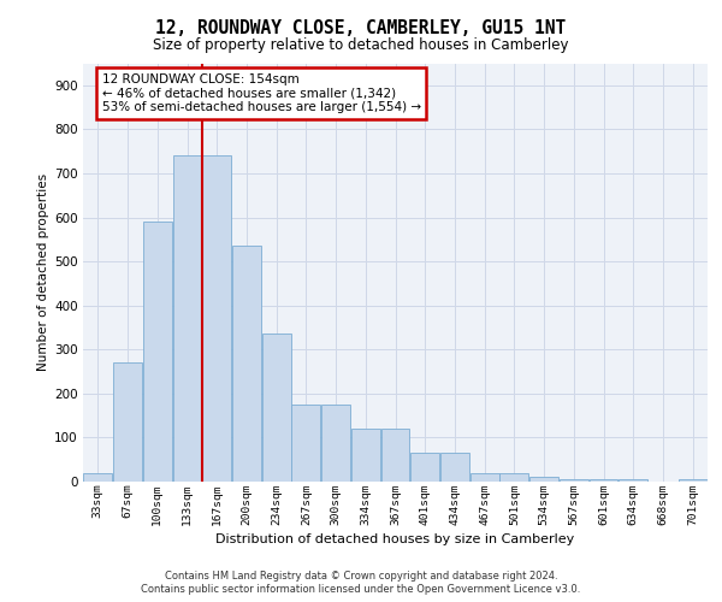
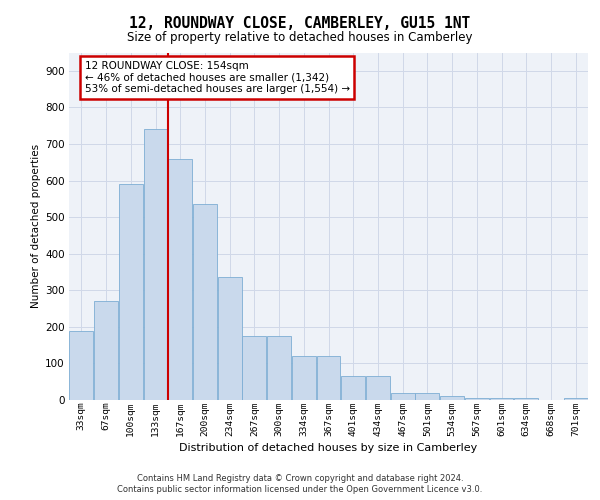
33sqm: 20 -> 190
167sqm: 740 -> 660
